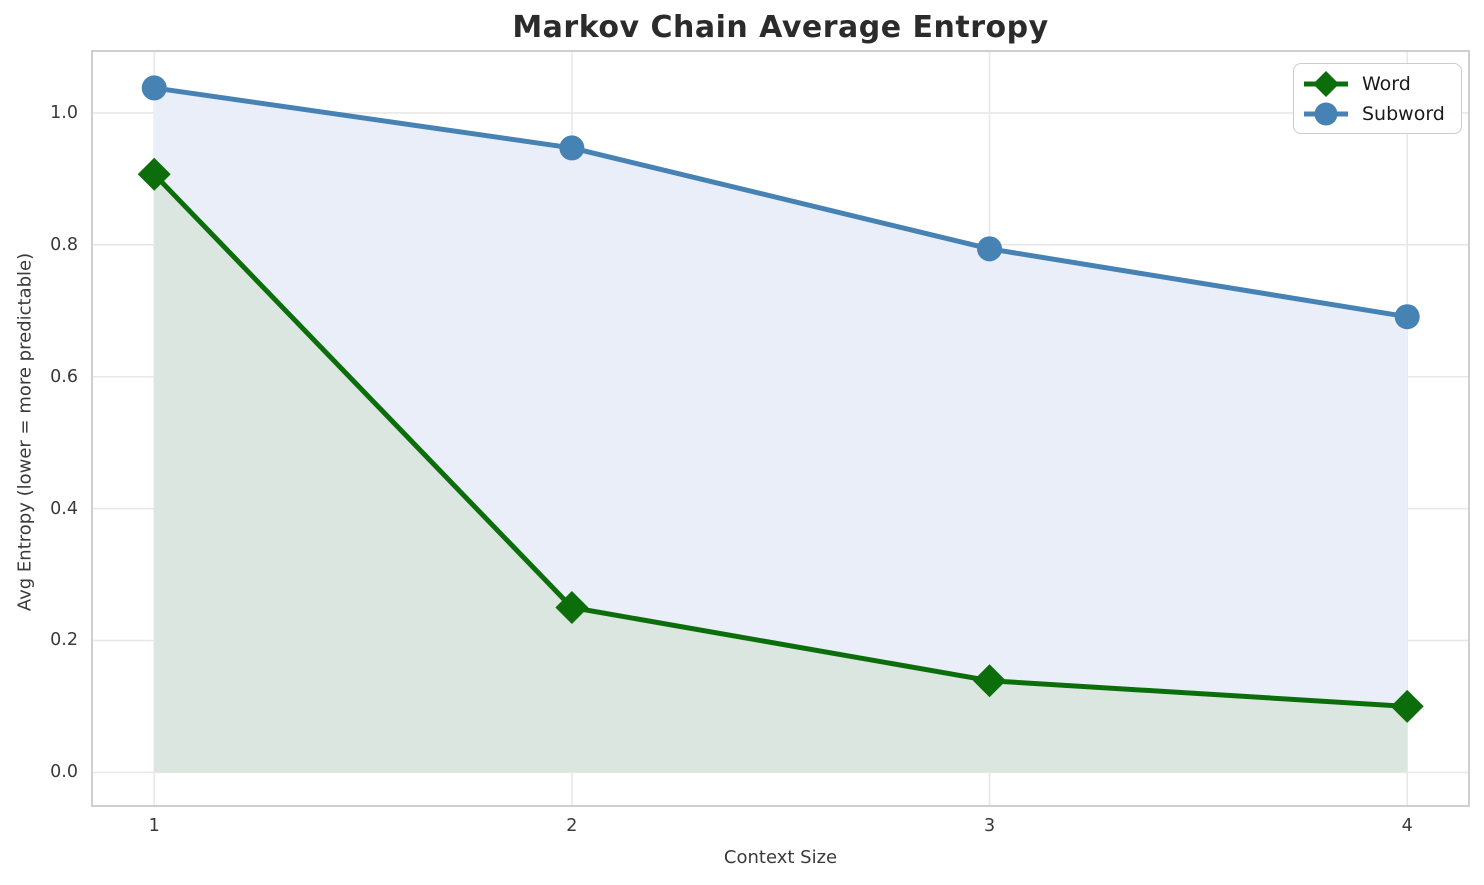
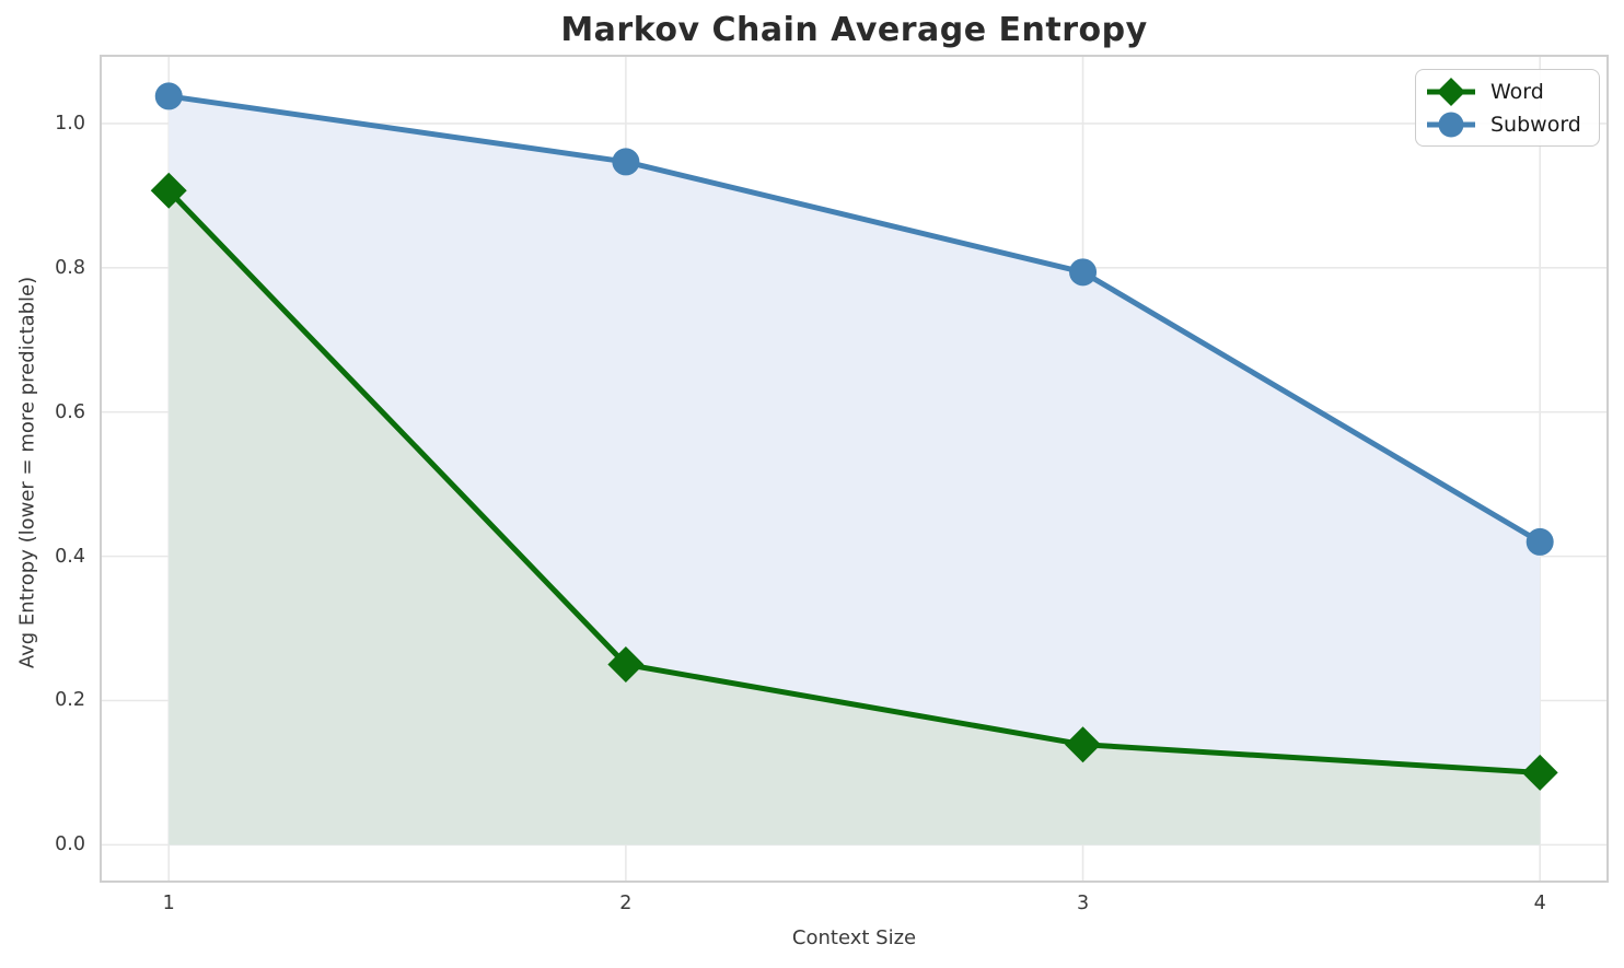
Subword/4: 0.69 -> 0.42
